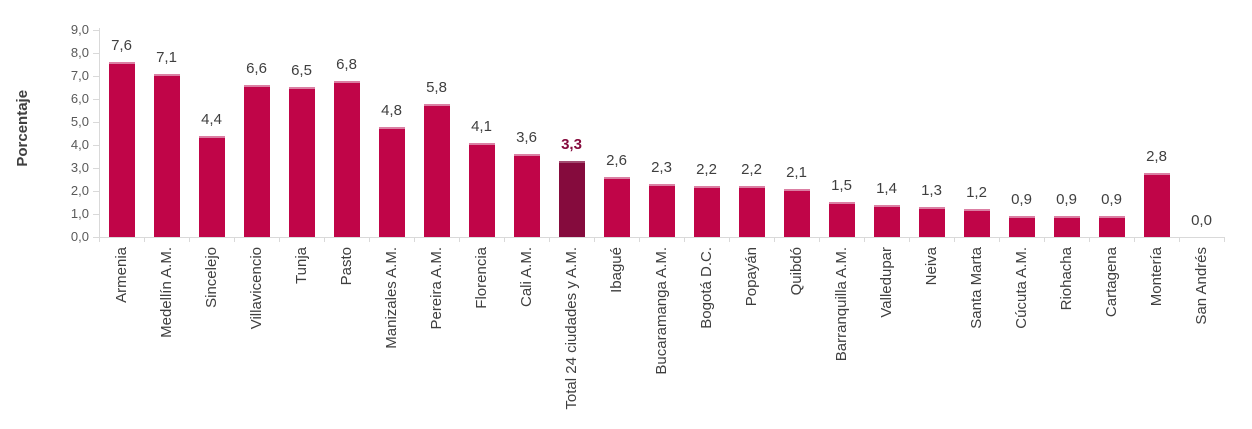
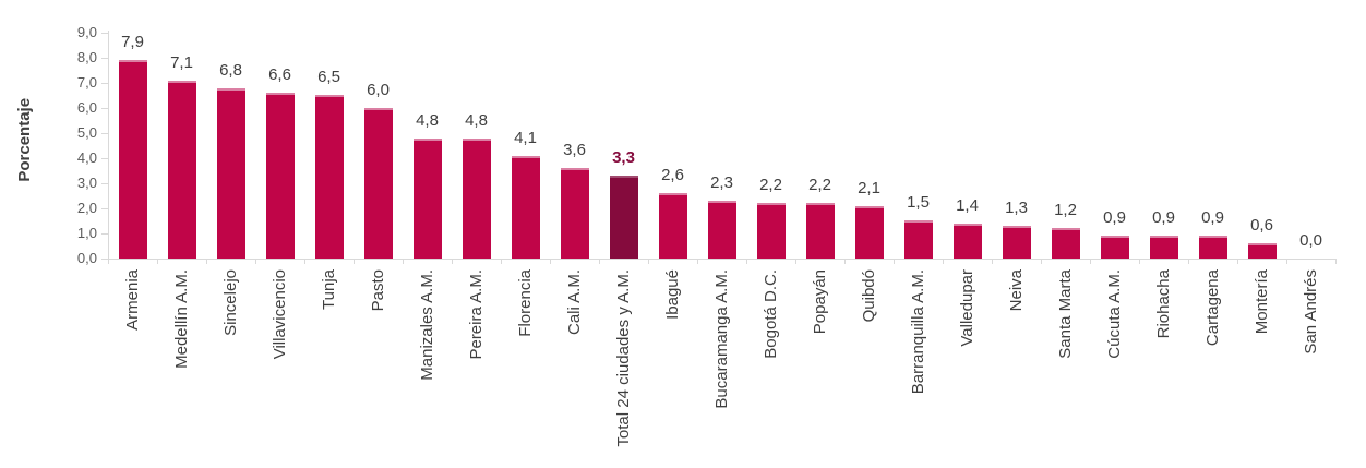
Armenia: 7,6 -> 7,9
Sincelejo: 4,4 -> 6,8
Pasto: 6,8 -> 6,0
Pereira A.M.: 5,8 -> 4,8
Montería: 2,8 -> 0,6
